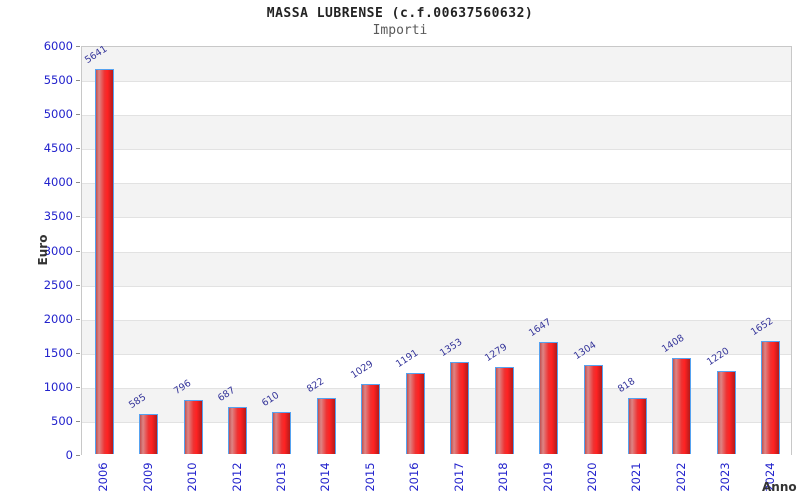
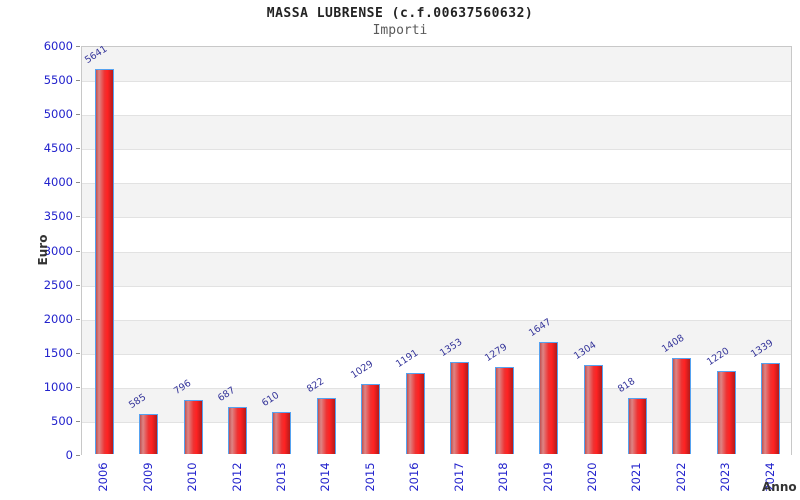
2024: 1652 -> 1339
